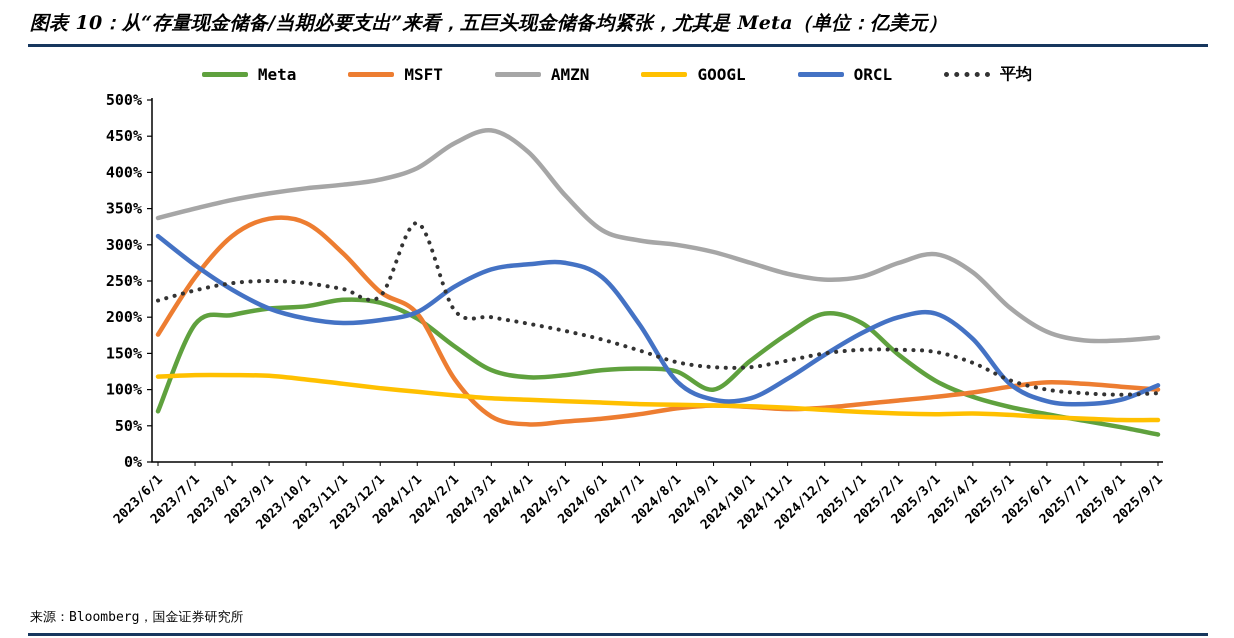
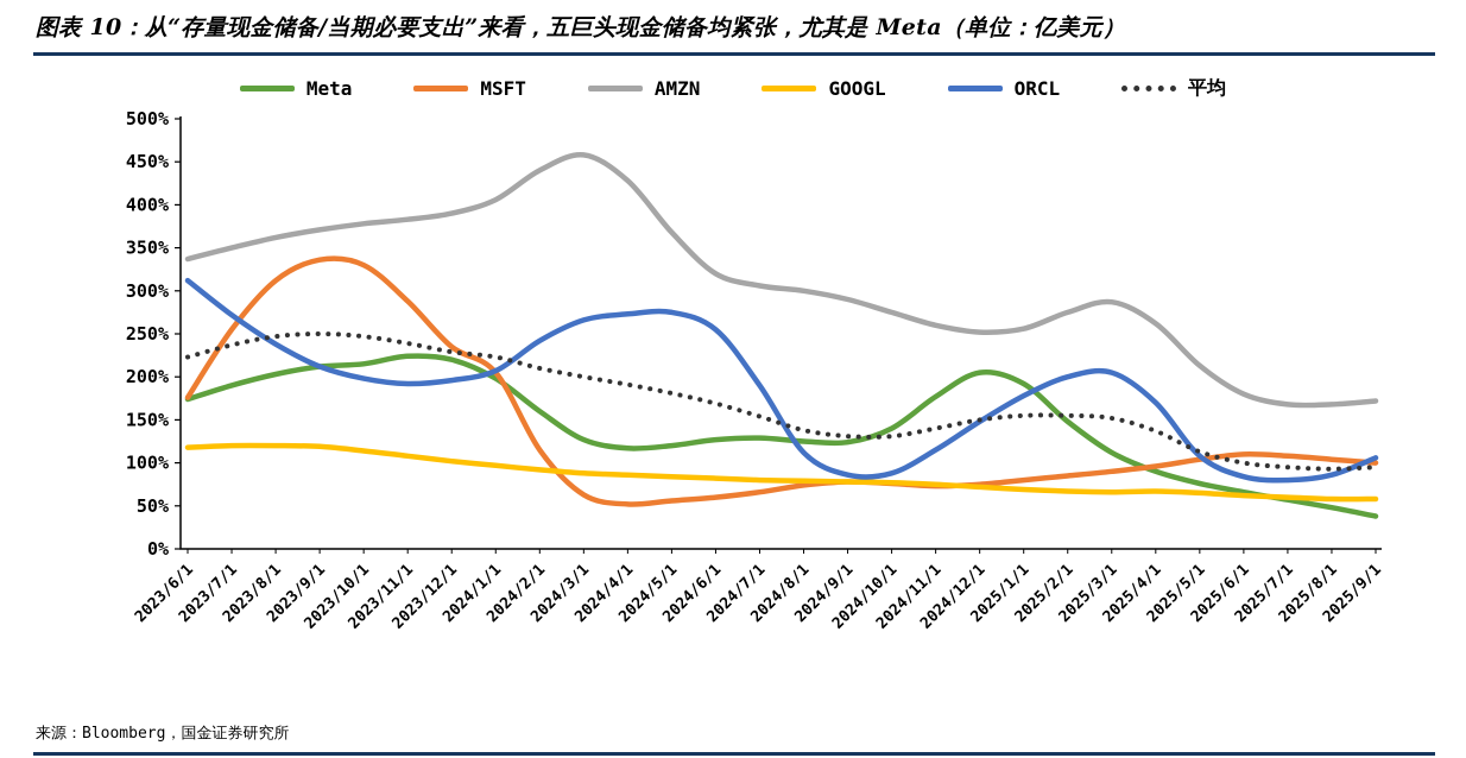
Meta/2023/6/1: 70% -> 170%
平均/2024/1/1: 330% -> 220%
Meta/2024/9/1: 100% -> 120%
